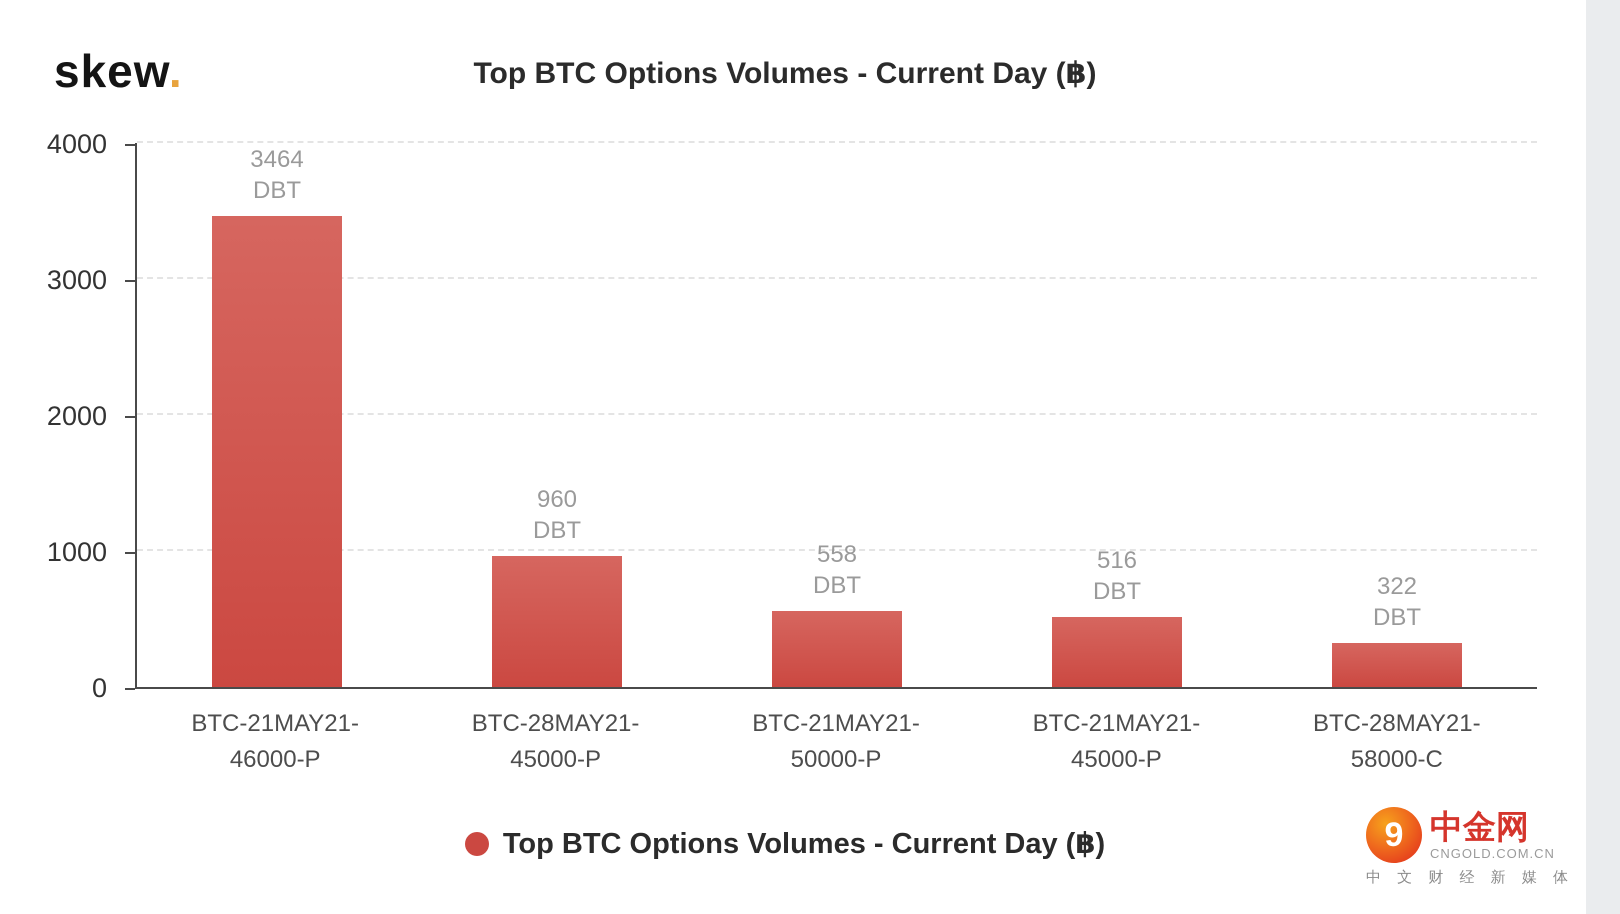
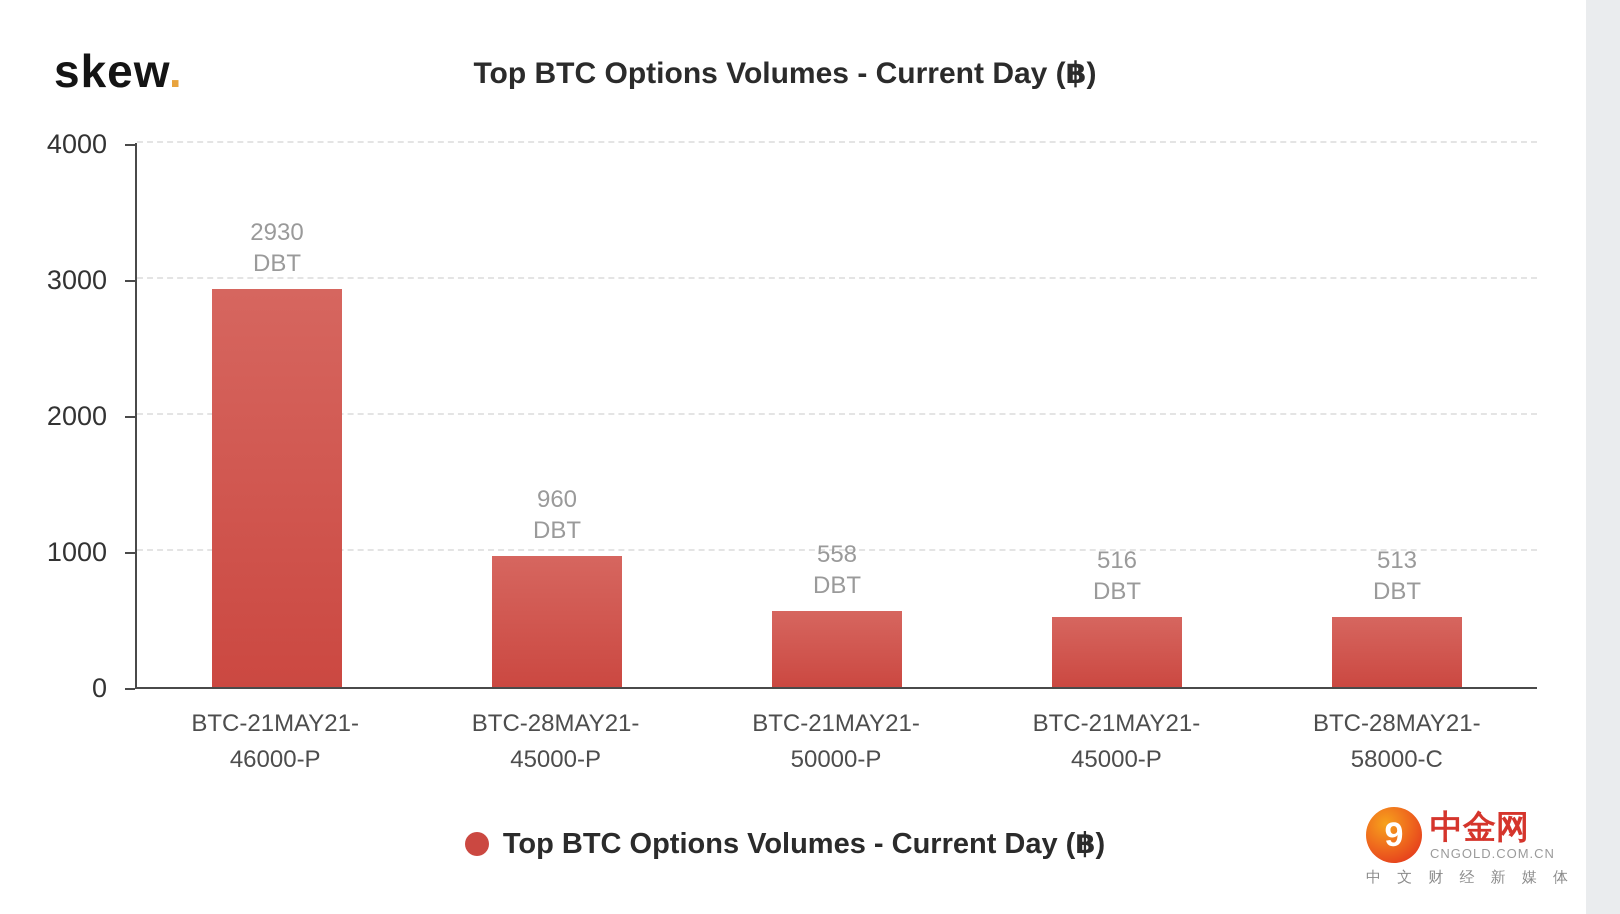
BTC-21MAY21- 46000-P: 3464 -> 2930
BTC-28MAY21- 58000-C: 322 -> 513
